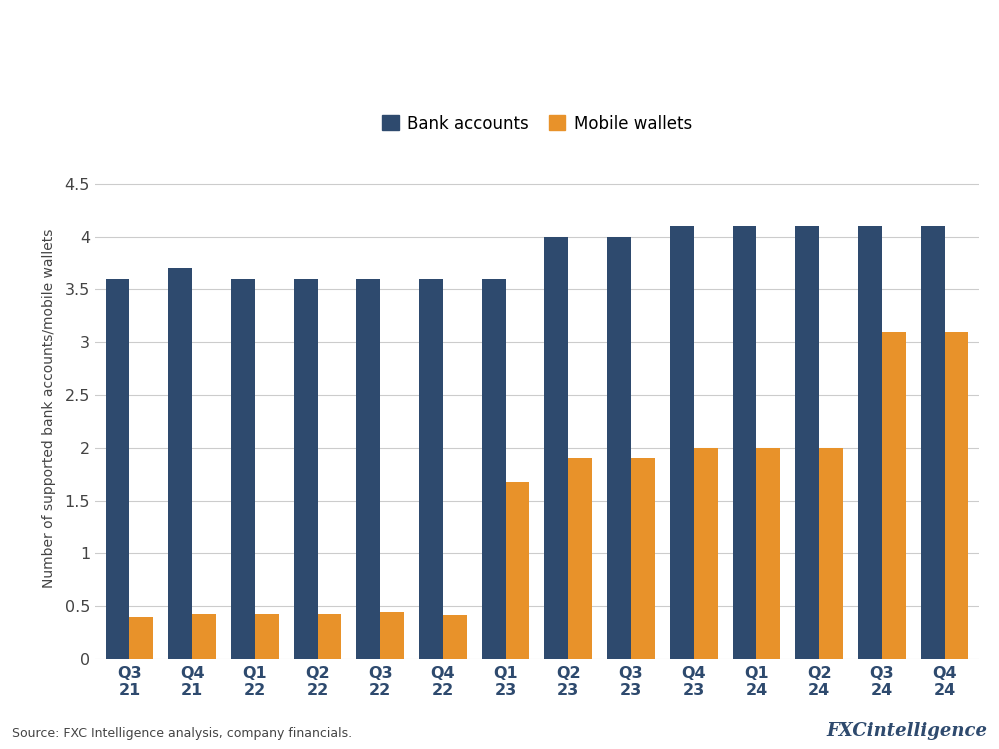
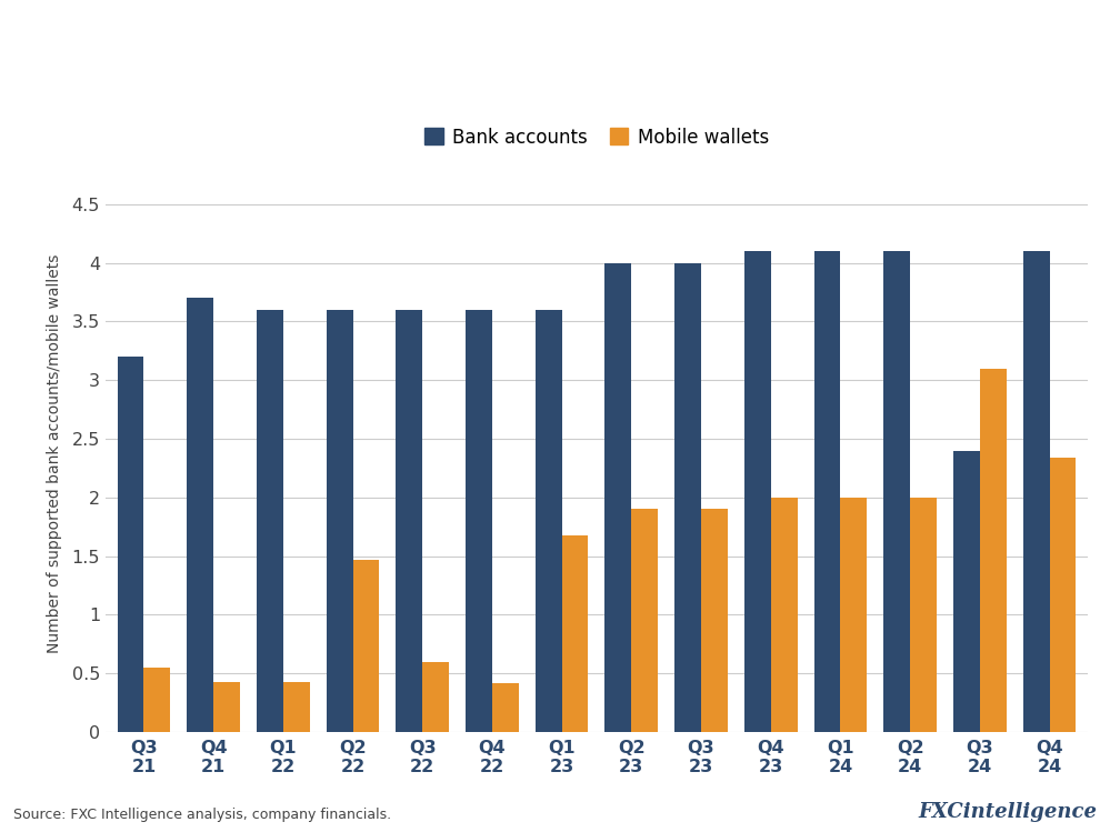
Bank accounts/Q3 21: 3.6 -> 3.2
Mobile wallets/Q3 21: 0.40 -> 0.55
Mobile wallets/Q2 22: 0.43 -> 1.47
Mobile wallets/Q3 22: 0.45 -> 0.60
Bank accounts/Q3 24: 4.1 -> 2.4
Mobile wallets/Q4 24: 3.10 -> 2.34
